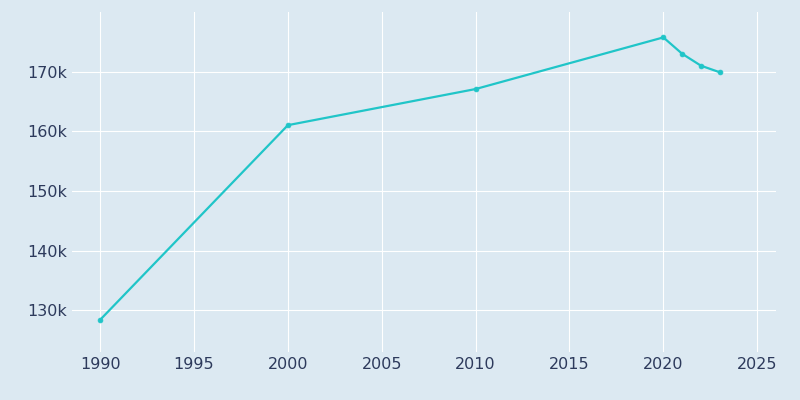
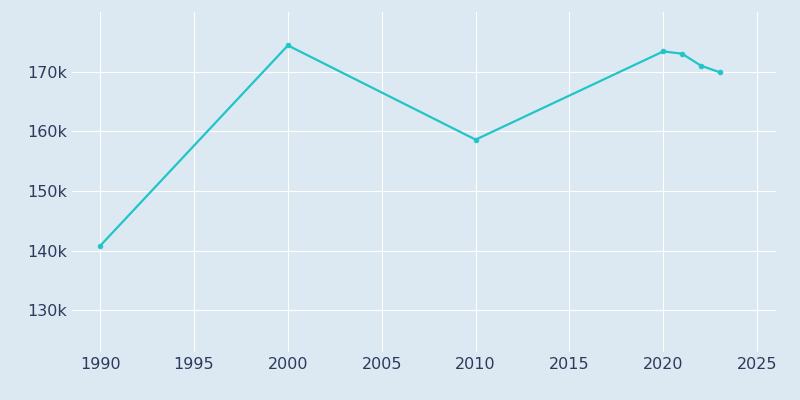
1990: 128.4k -> 140.8k
2000: 161.0k -> 174.4k
2010: 167.1k -> 158.6k
2020: 175.7k -> 173.4k
